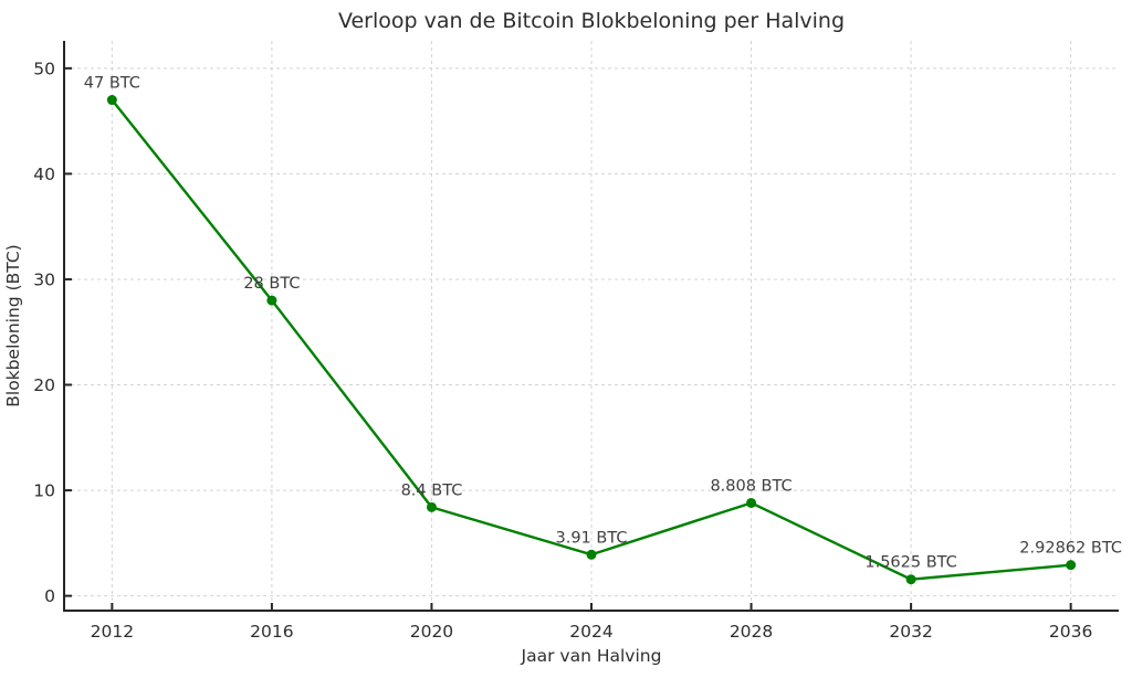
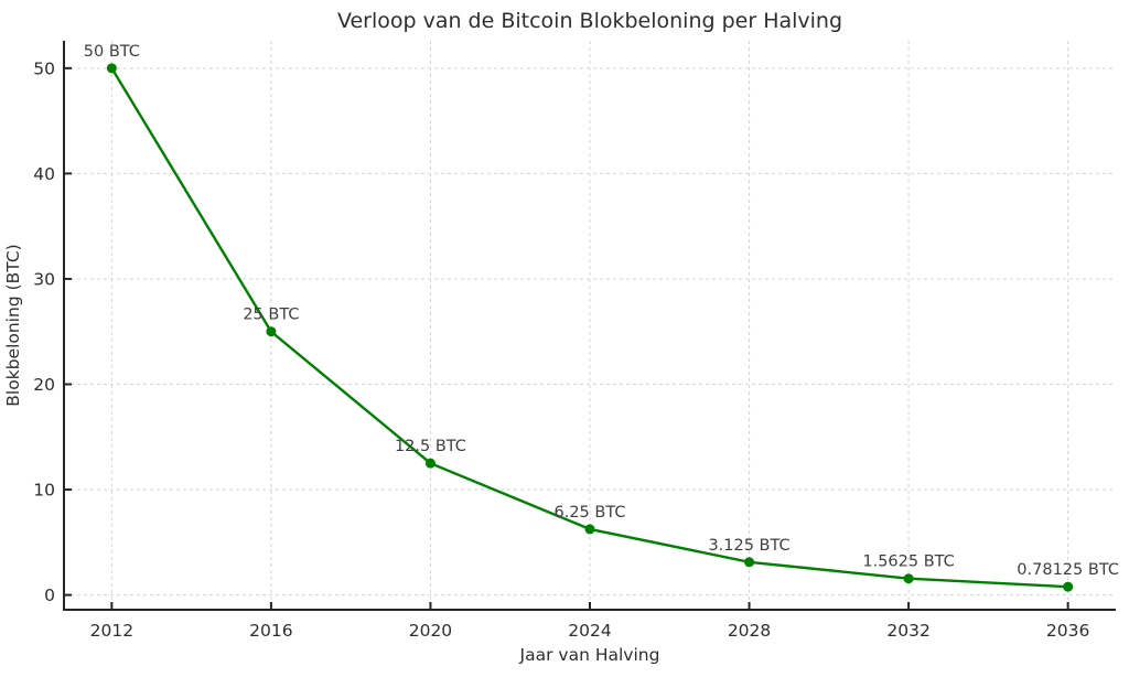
2012: 47 -> 50
2016: 28 -> 25
2020: 8.4 -> 12.5
2024: 3.91 -> 6.25
2028: 8.808 -> 3.125
2036: 2.92862 -> 0.78125
